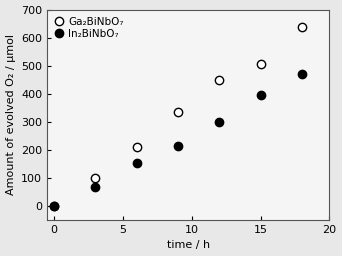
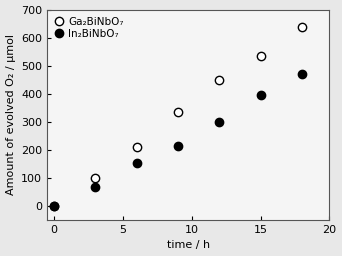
Ga₂BiNbO₇/15: 505 -> 535
